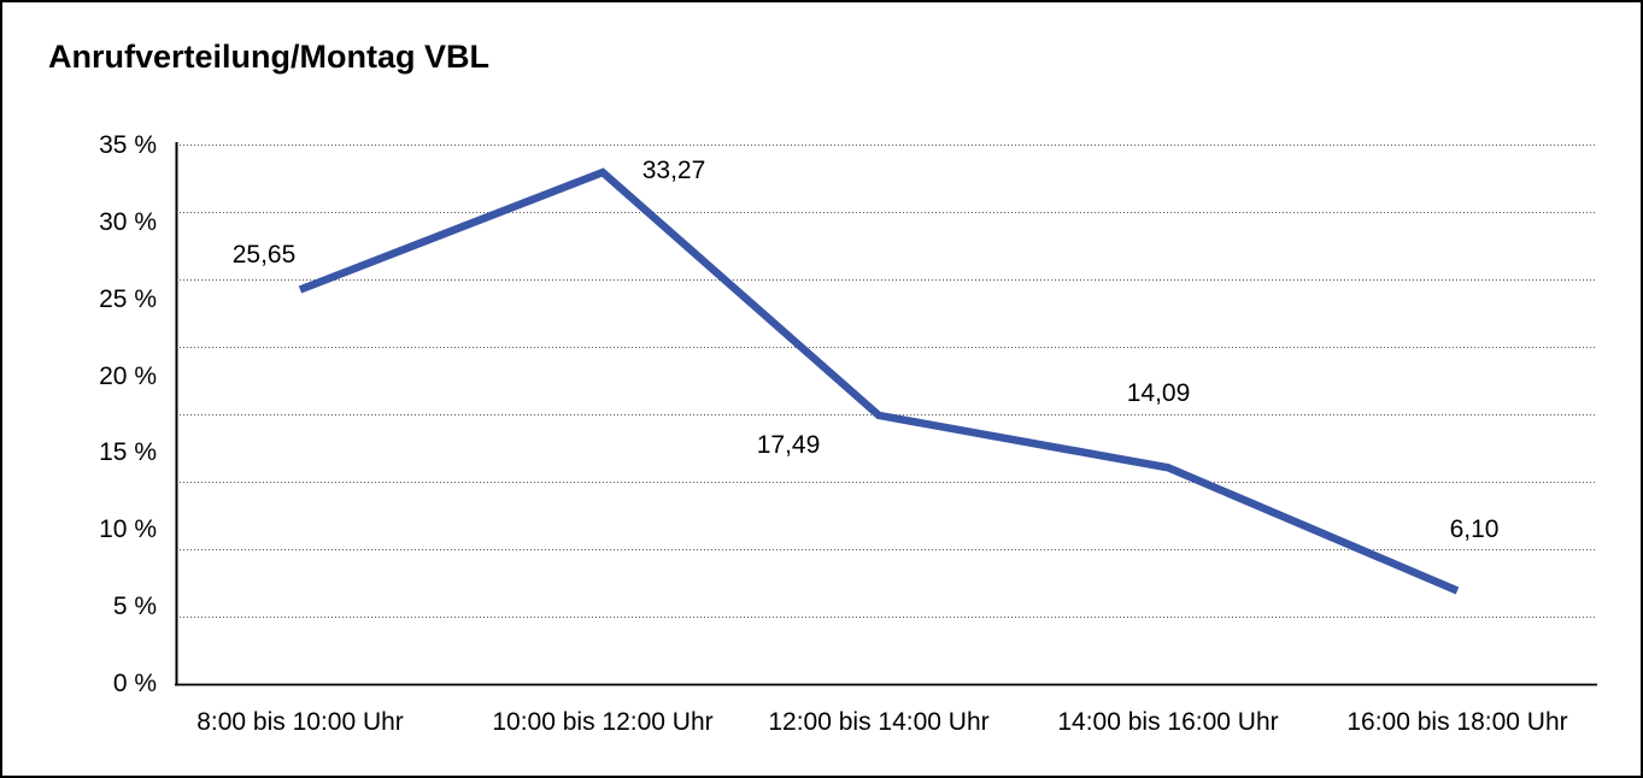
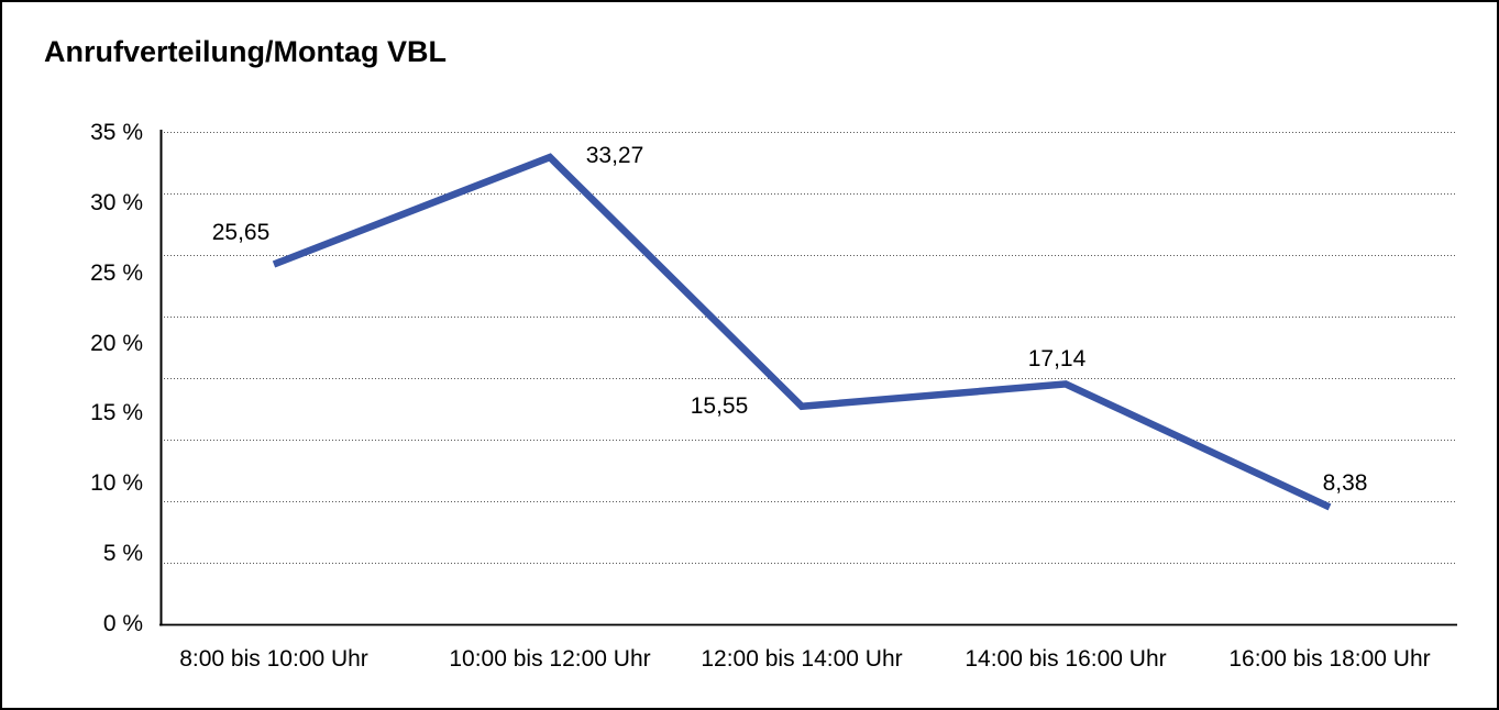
12:00 bis 14:00 Uhr: 17,49 -> 15,55
14:00 bis 16:00 Uhr: 14,09 -> 17,14
16:00 bis 18:00 Uhr: 6,10 -> 8,38
